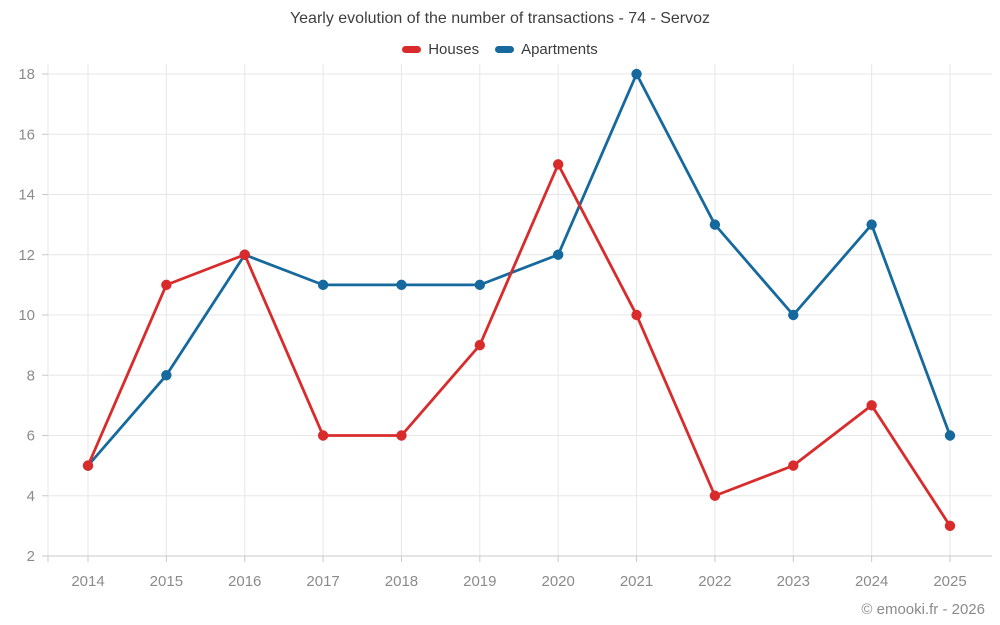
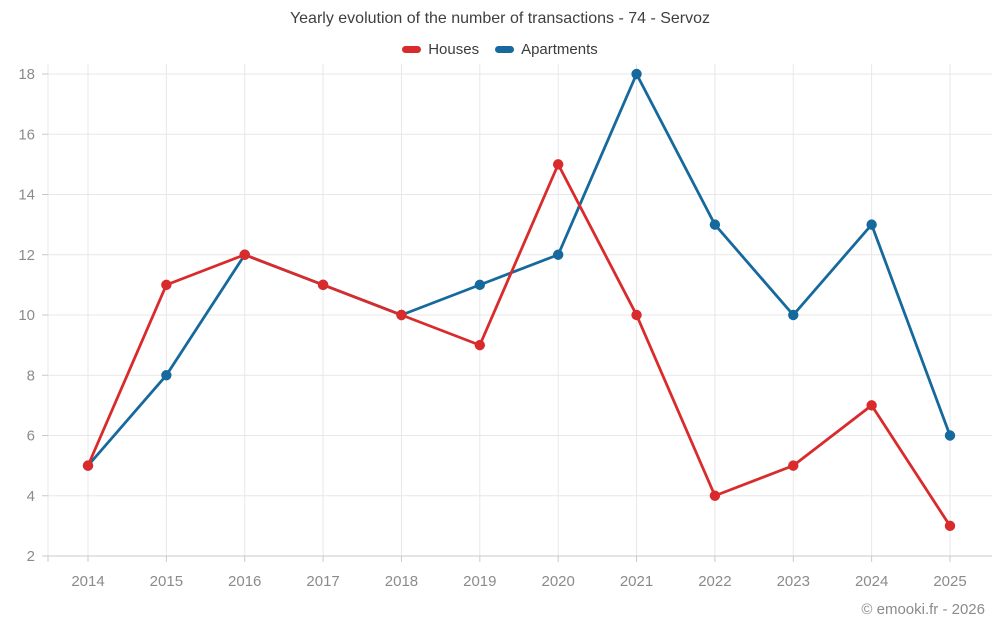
Houses/2017: 6 -> 11
Houses/2018: 6 -> 10
Apartments/2018: 11 -> 10
